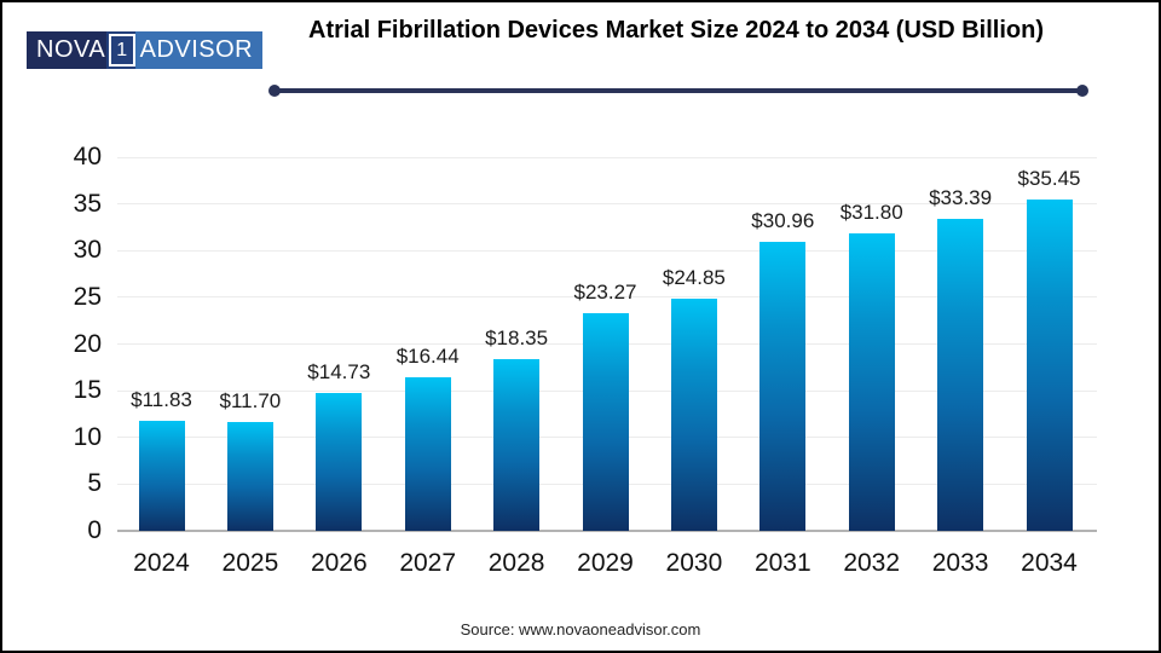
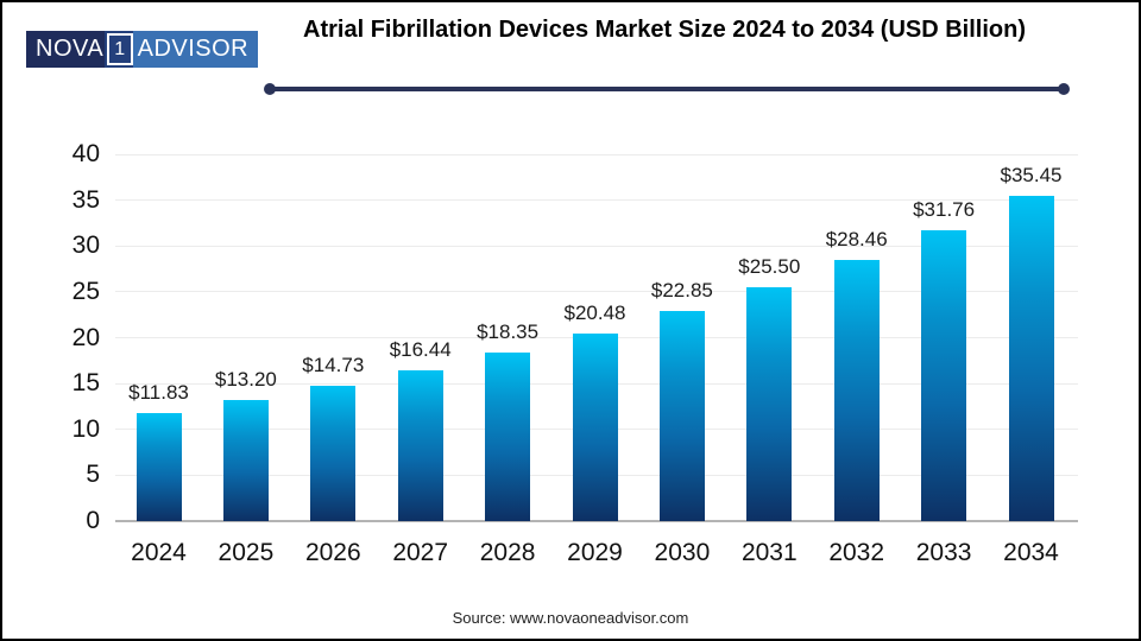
2025: $11.70 -> $13.20
2029: $23.27 -> $20.48
2030: $24.85 -> $22.85
2031: $30.96 -> $25.50
2032: $31.80 -> $28.46
2033: $33.39 -> $31.76
